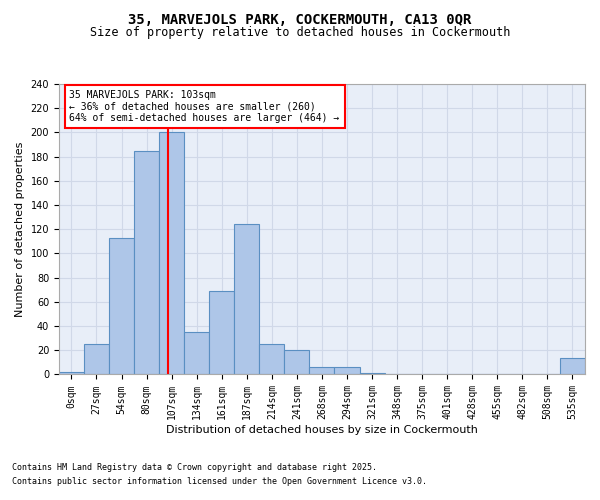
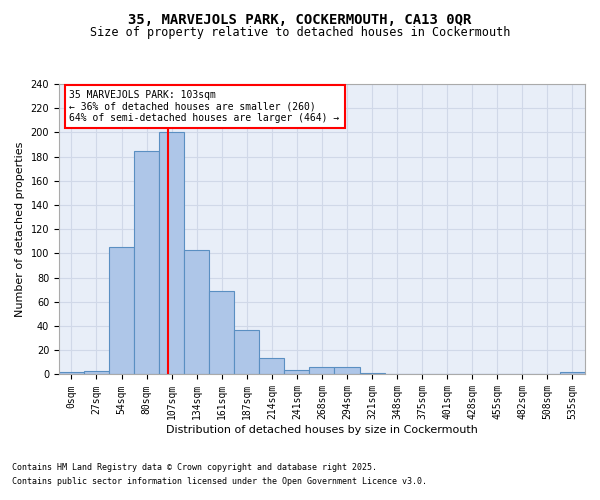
27sqm: 25 -> 3
54sqm: 113 -> 105
134sqm: 35 -> 103
187sqm: 124 -> 37
214sqm: 25 -> 14
241sqm: 20 -> 4
535sqm: 14 -> 2
